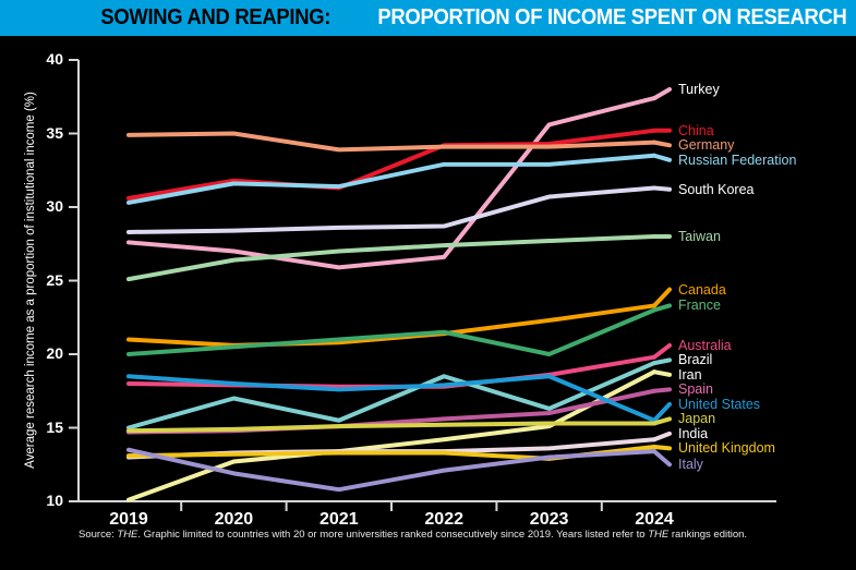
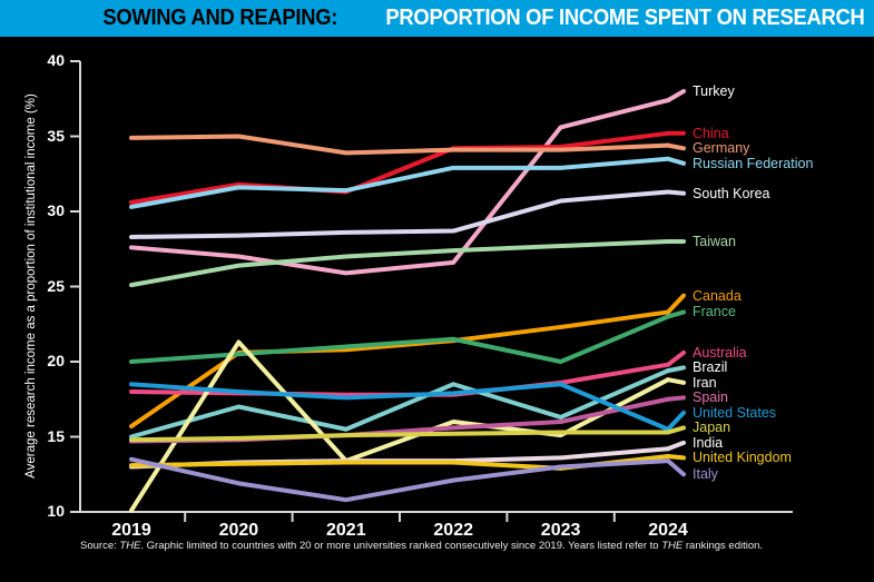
Canada/2019: 21.0 -> 15.7
Iran/2020: 12.7 -> 21.3
Iran/2022: 14.2 -> 16.0
